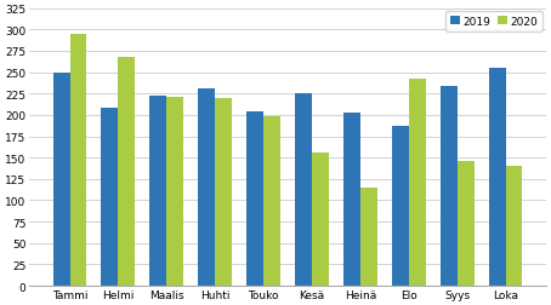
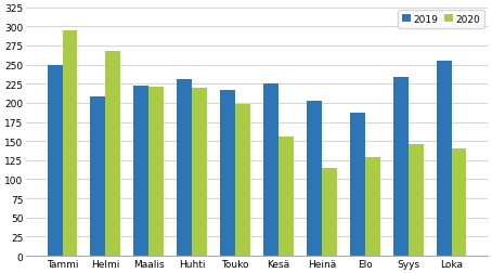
2019/Touko: 204 -> 217
2020/Elo: 242 -> 129
